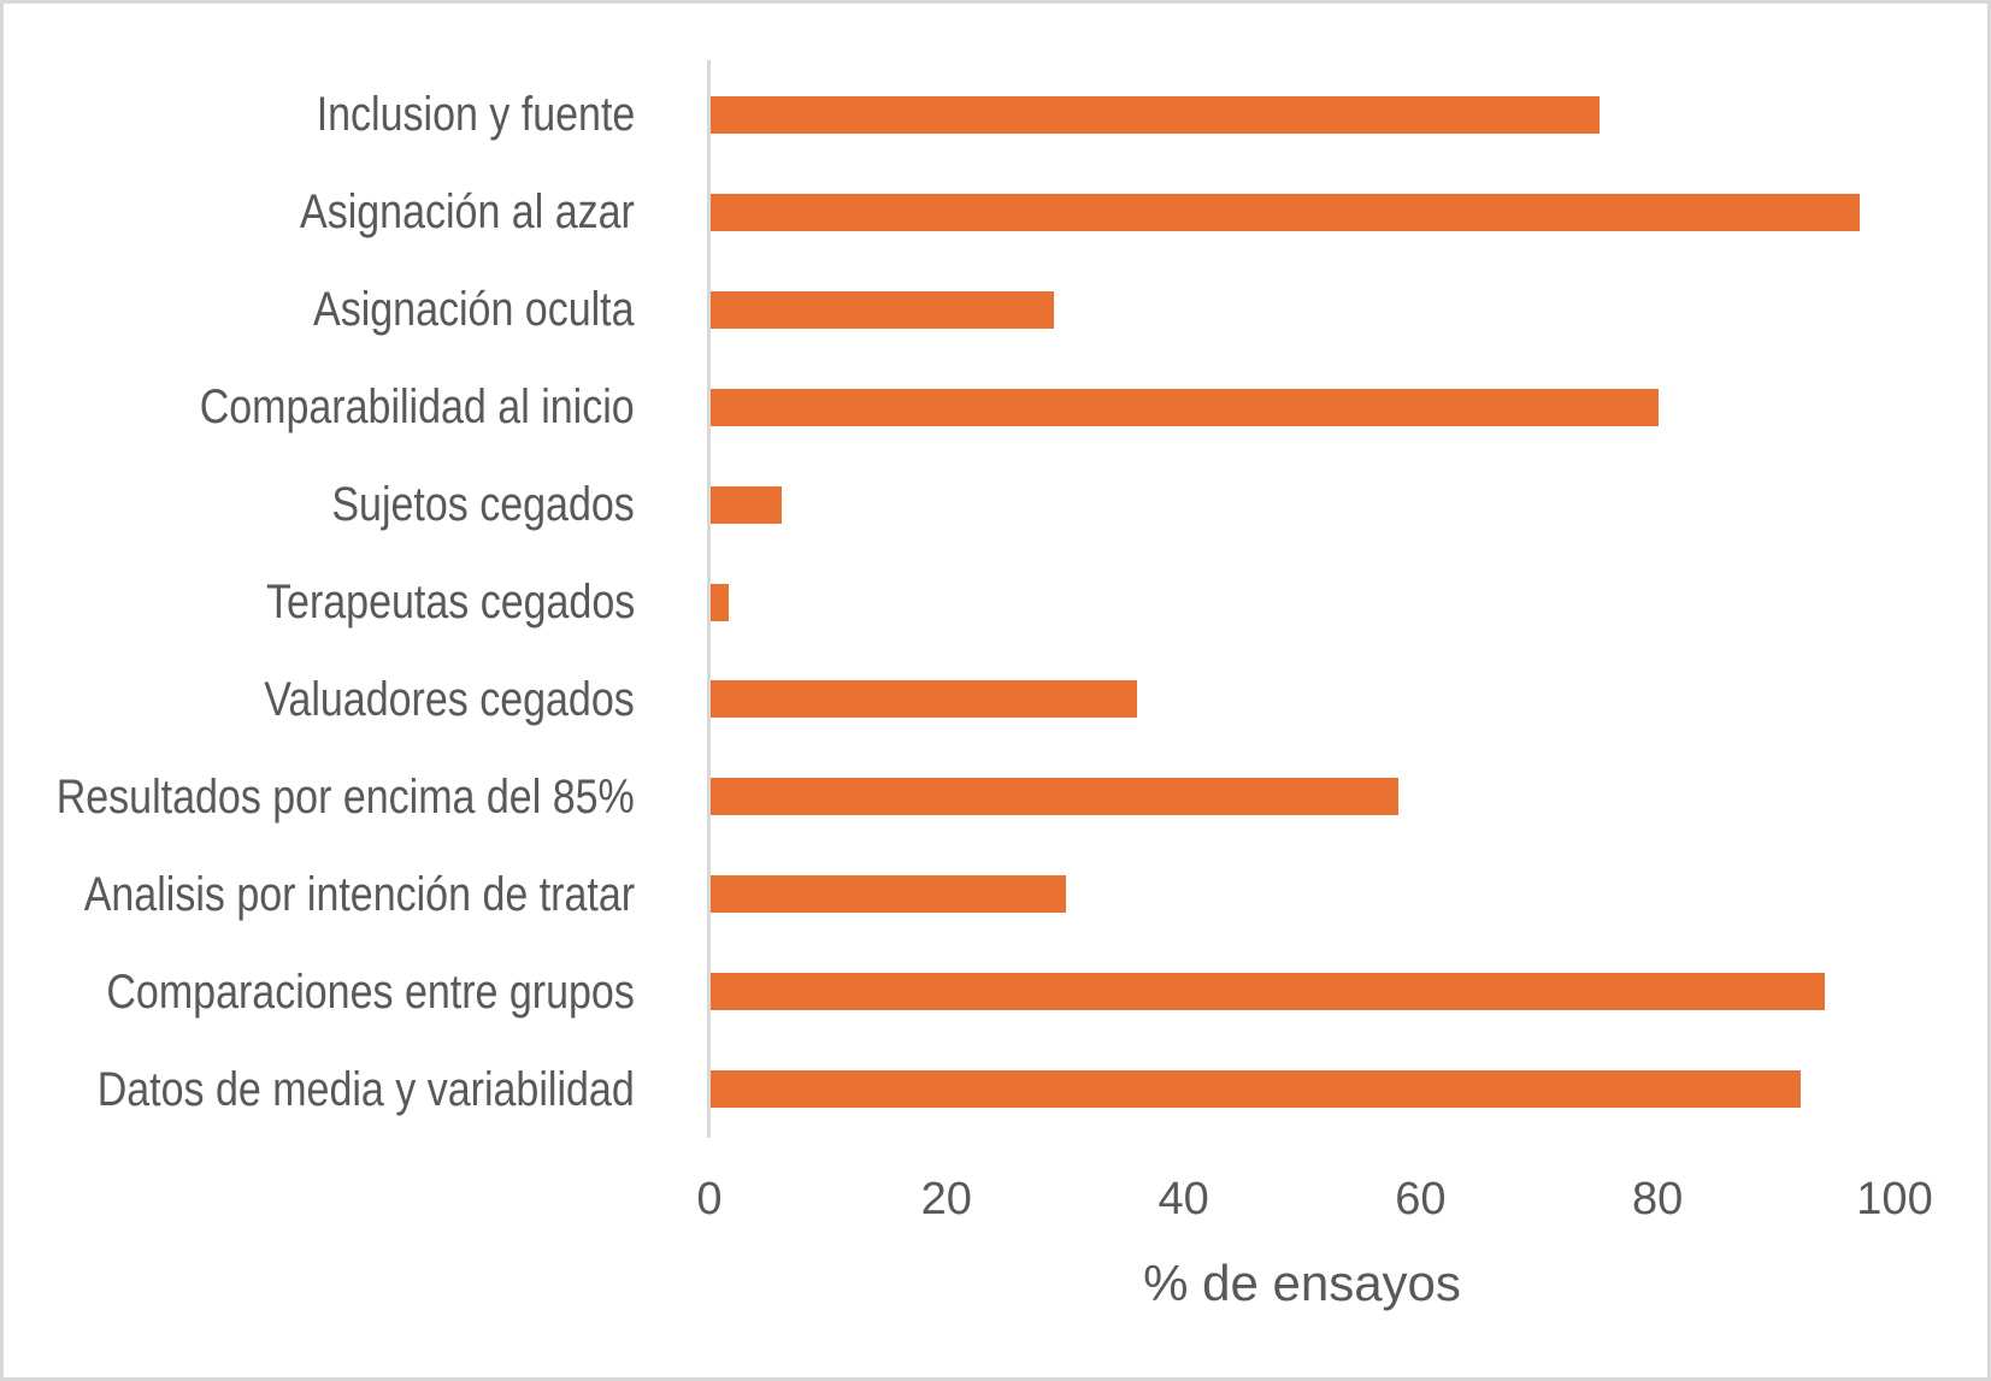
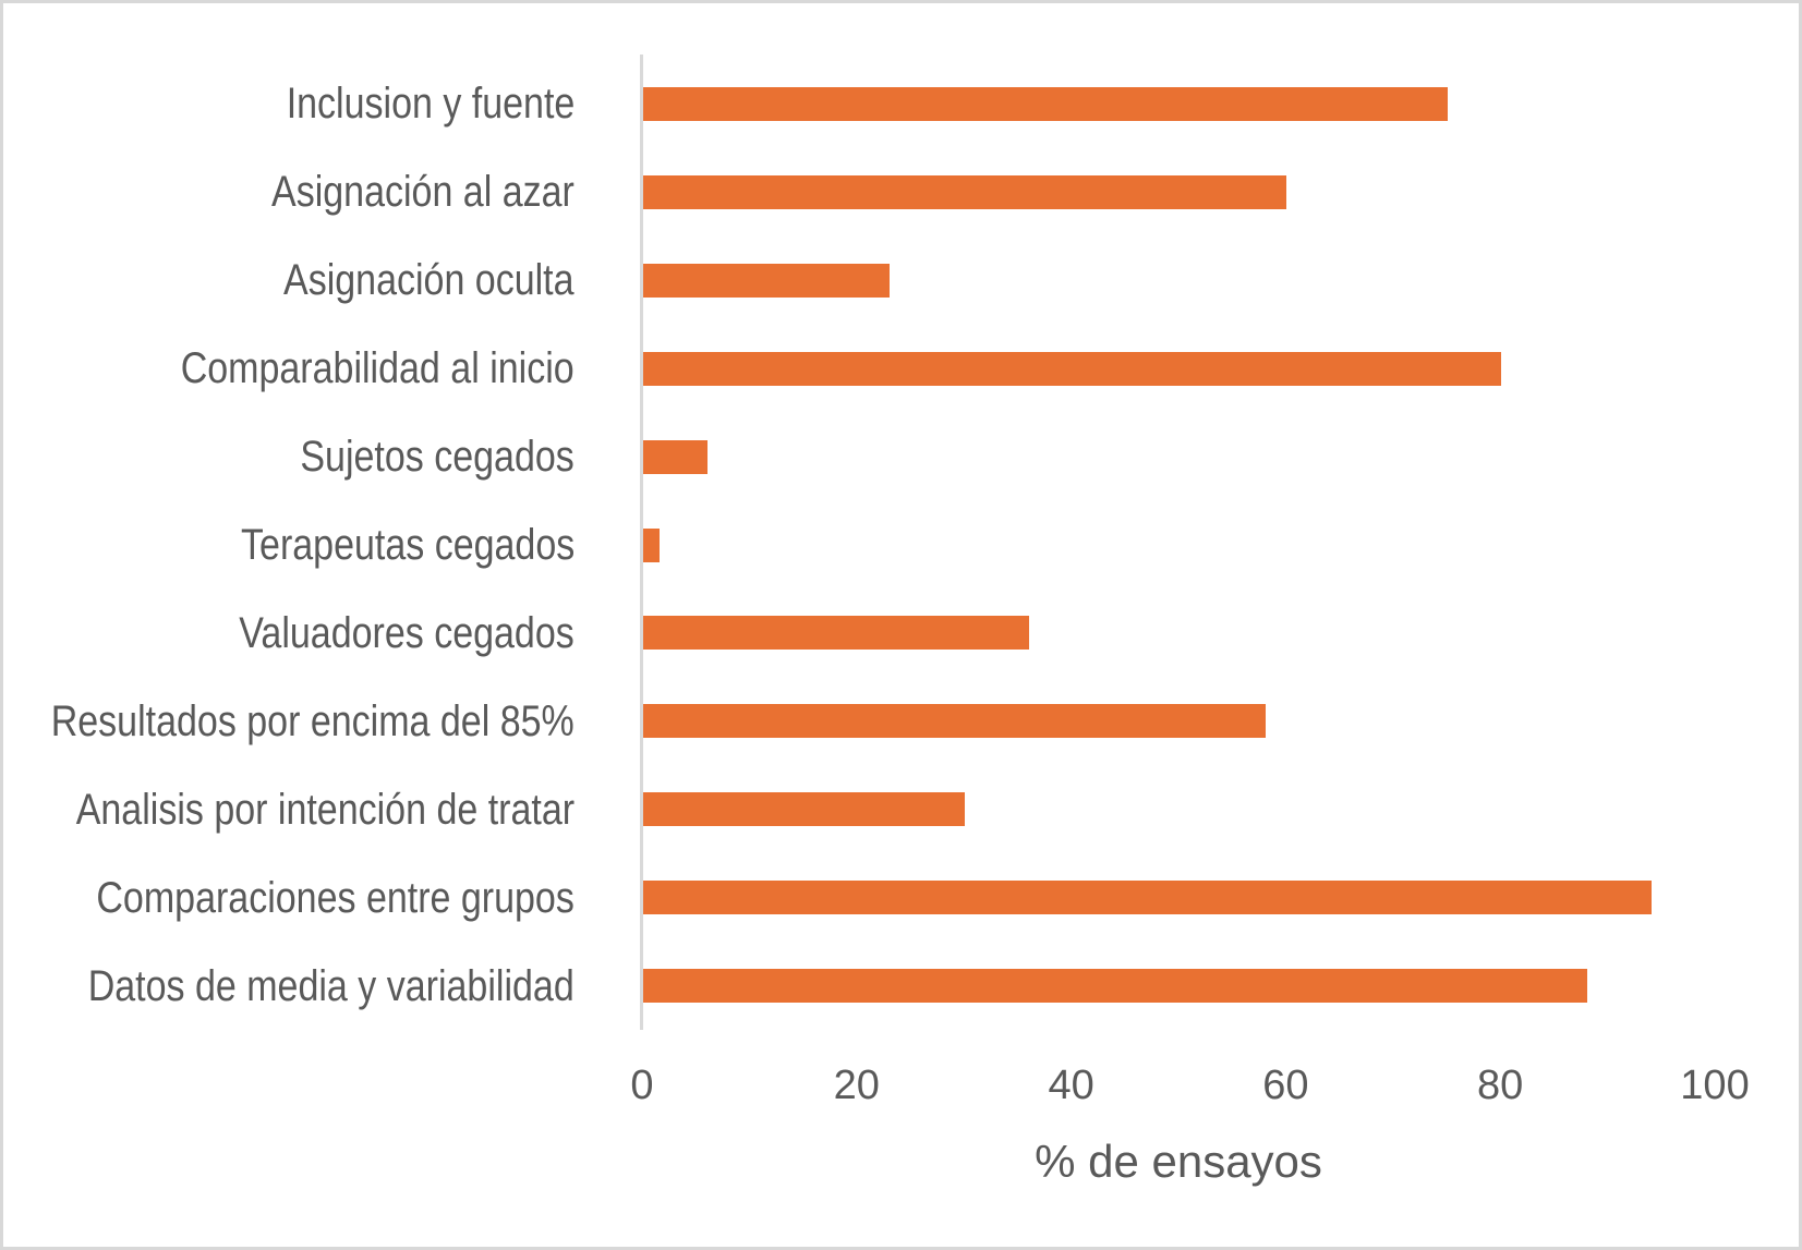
Asignación al azar: 97 -> 60
Asignación oculta: 29 -> 23
Datos de media y variabilidad: 92 -> 88
